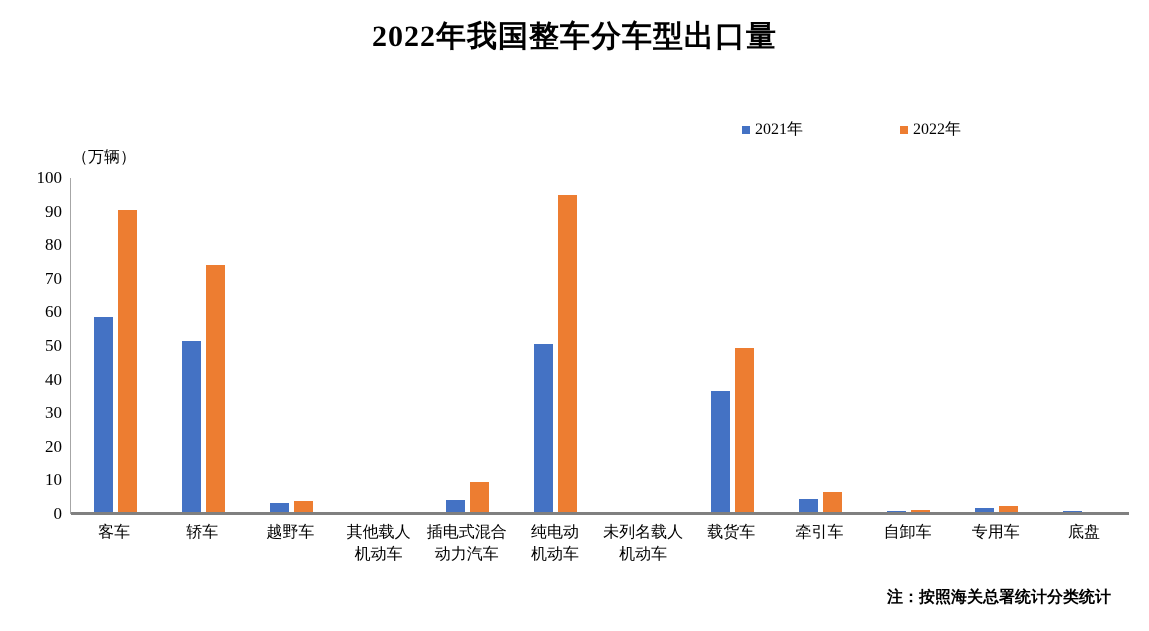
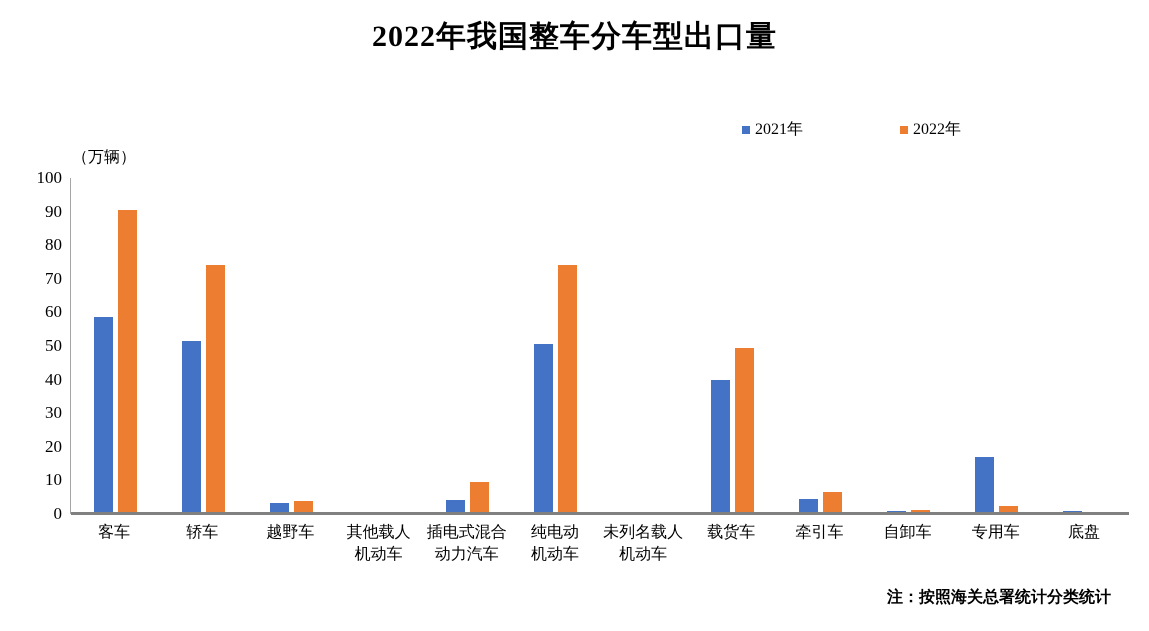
2022年/纯电动 机动车: 95 -> 74
2021年/载货车: 36 -> 40
2021年/专用车: 2 -> 17
